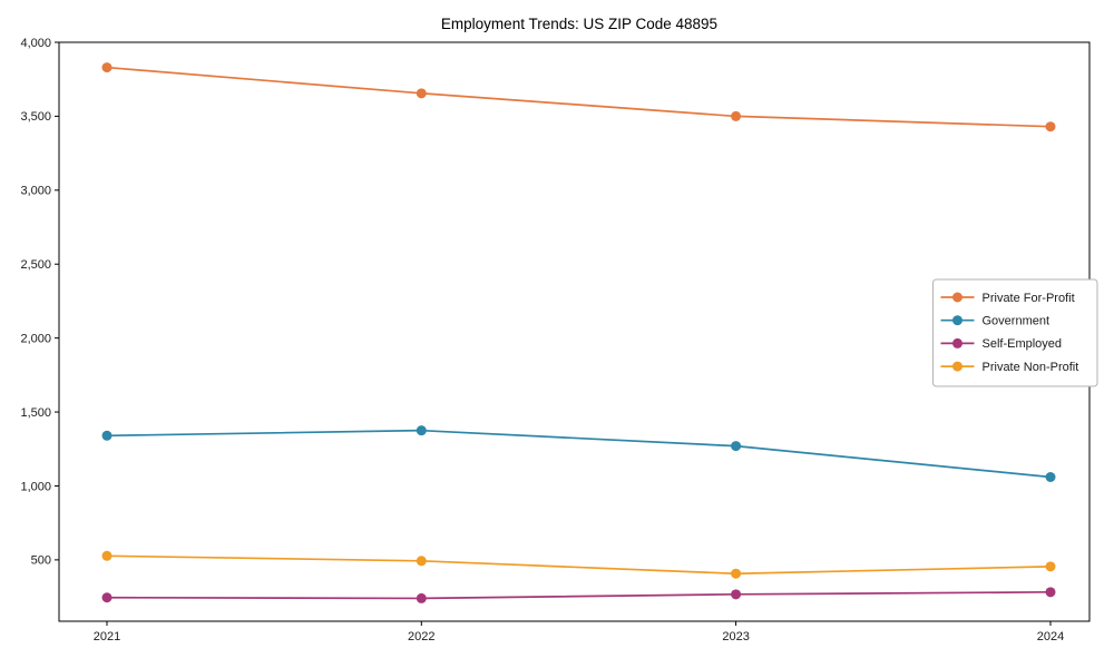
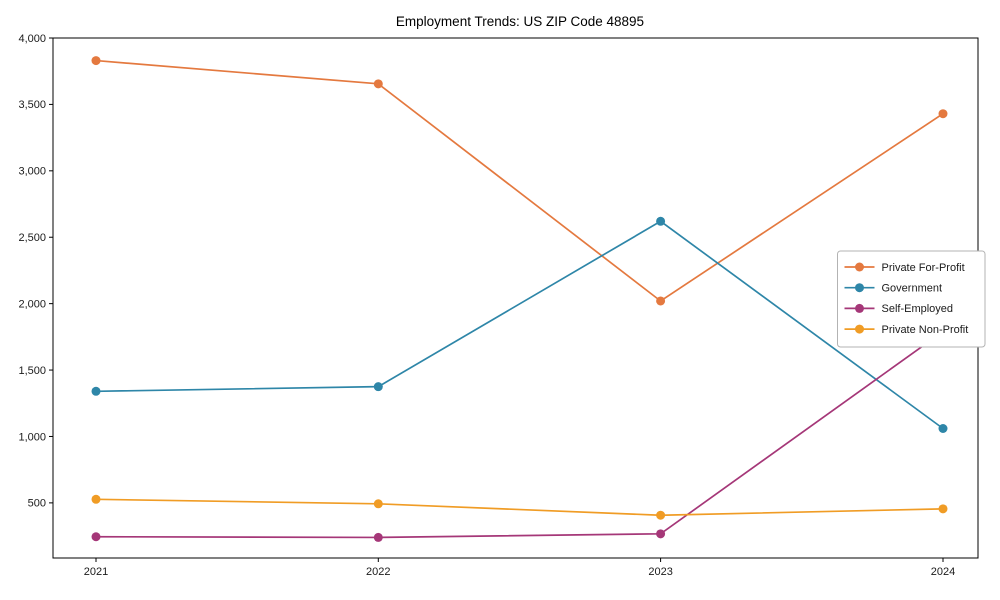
Private For-Profit/2023: 3500 -> 2020
Government/2023: 1270 -> 2620
Self-Employed/2024: 280 -> 1790
